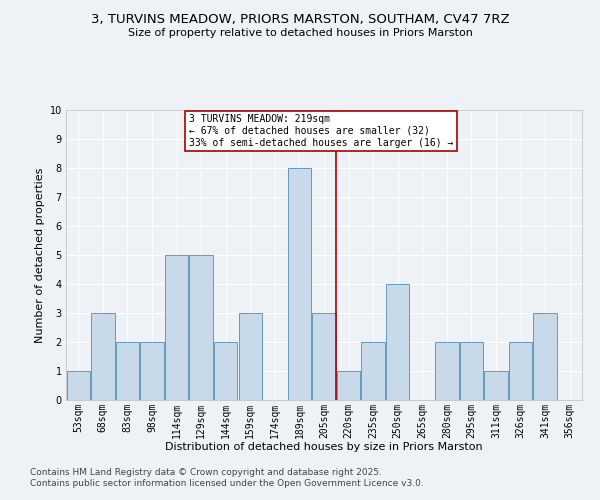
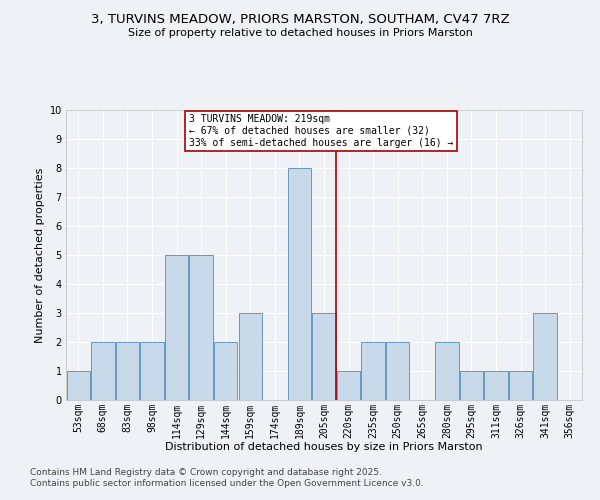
68sqm: 3 -> 2
250sqm: 4 -> 2
295sqm: 2 -> 1
326sqm: 2 -> 1
